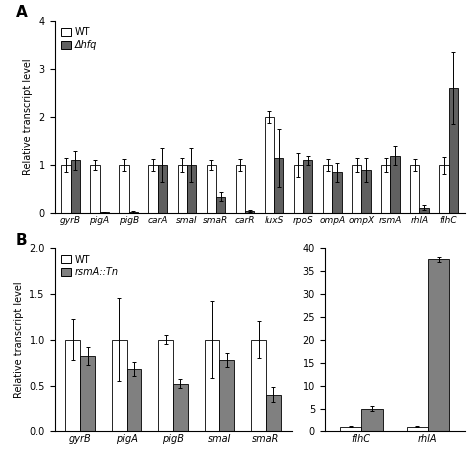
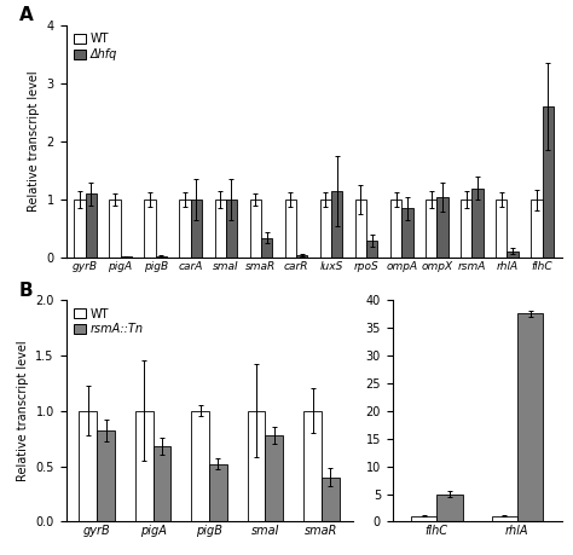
WT/luxS: 2 -> 1
Δhfq/rpoS: 1.10 -> 0.30
Δhfq/ompX: 0.90 -> 1.05
